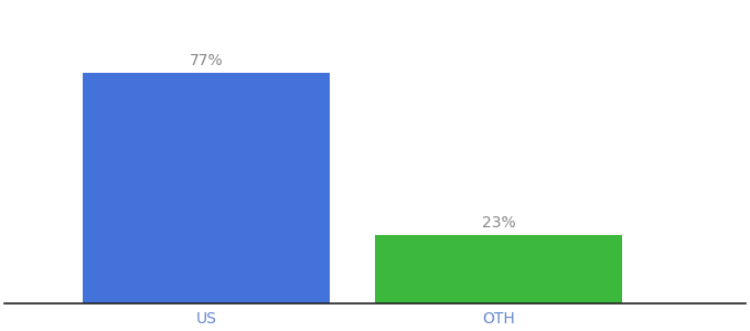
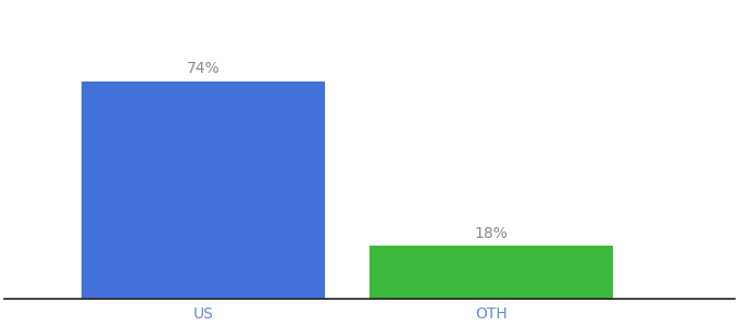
US: 77% -> 74%
OTH: 23% -> 18%
